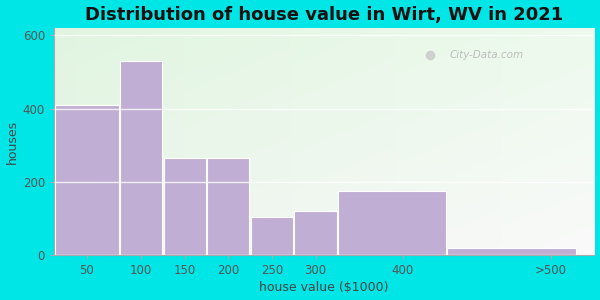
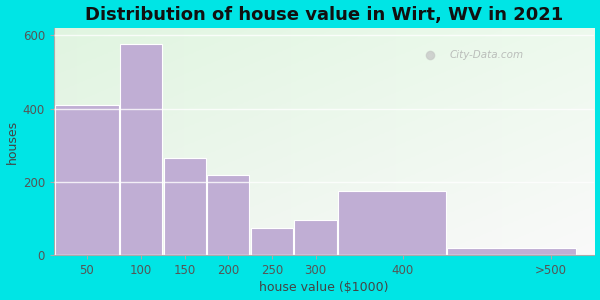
100: 530 -> 575
200: 265 -> 220
250: 105 -> 75
300: 120 -> 95
